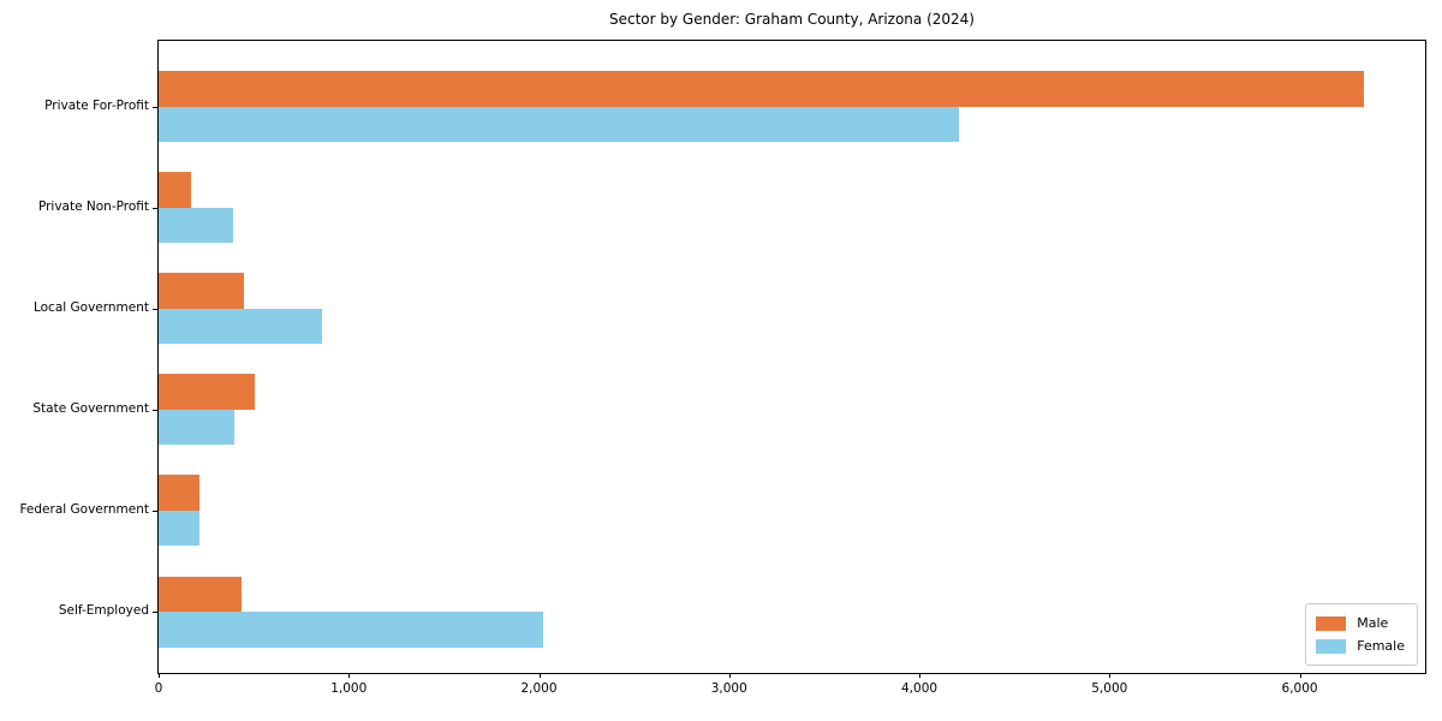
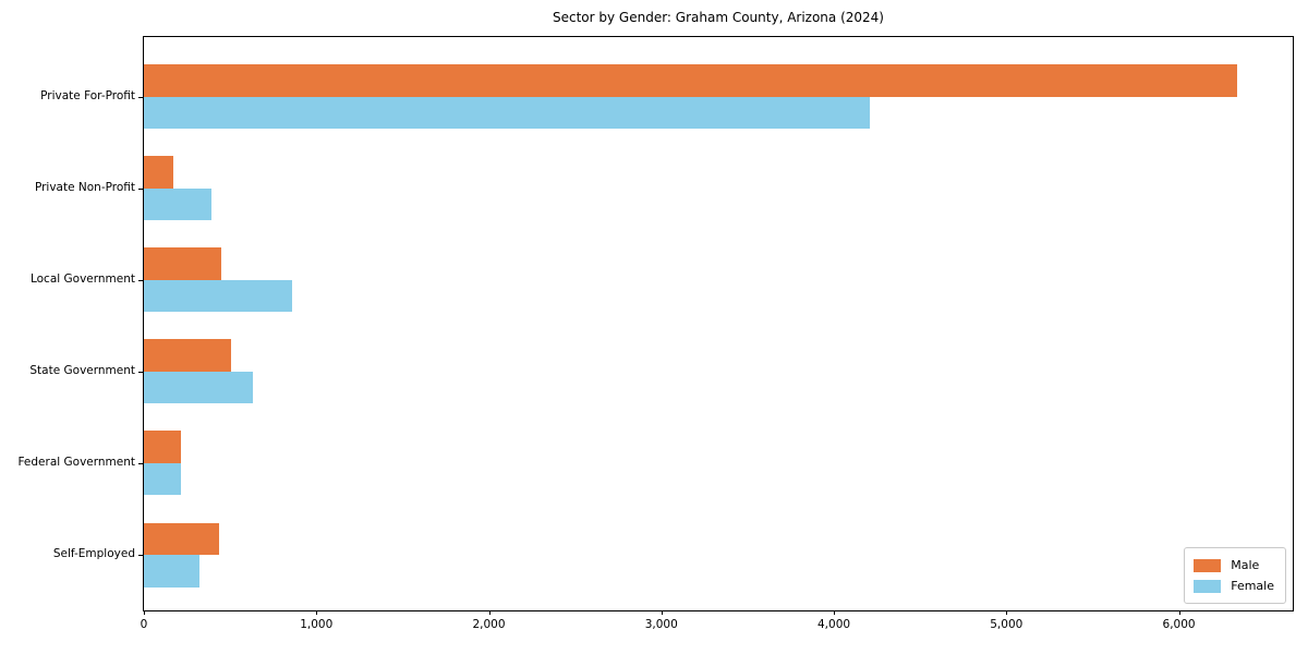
Female/State Government: 400 -> 630
Female/Self-Employed: 2020 -> 320
